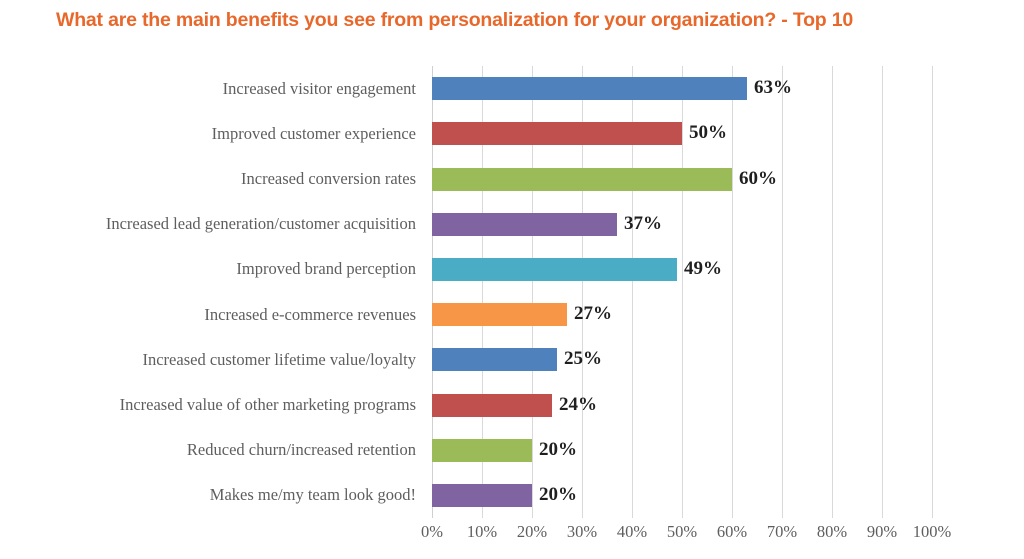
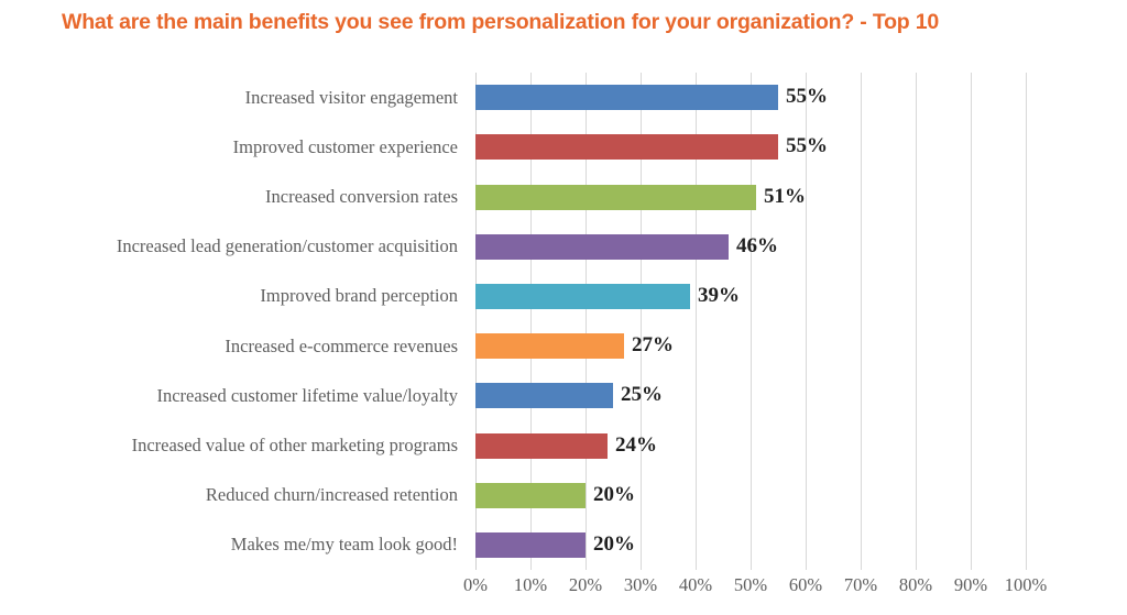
Increased visitor engagement: 63% -> 55%
Improved customer experience: 50% -> 55%
Increased conversion rates: 60% -> 51%
Increased lead generation/customer acquisition: 37% -> 46%
Improved brand perception: 49% -> 39%
